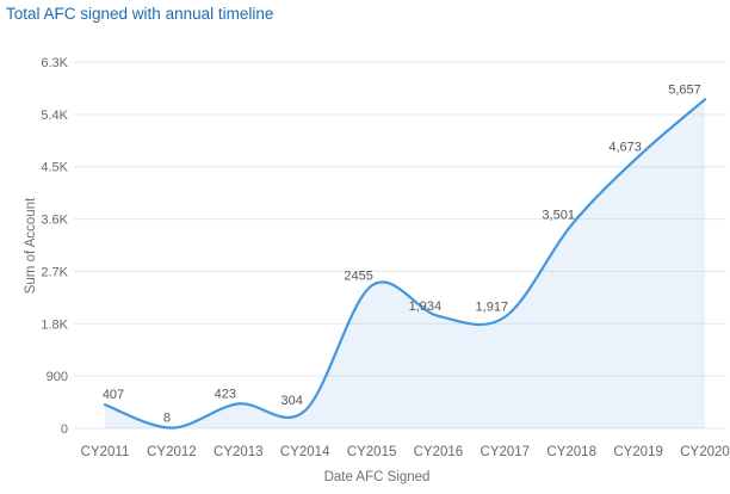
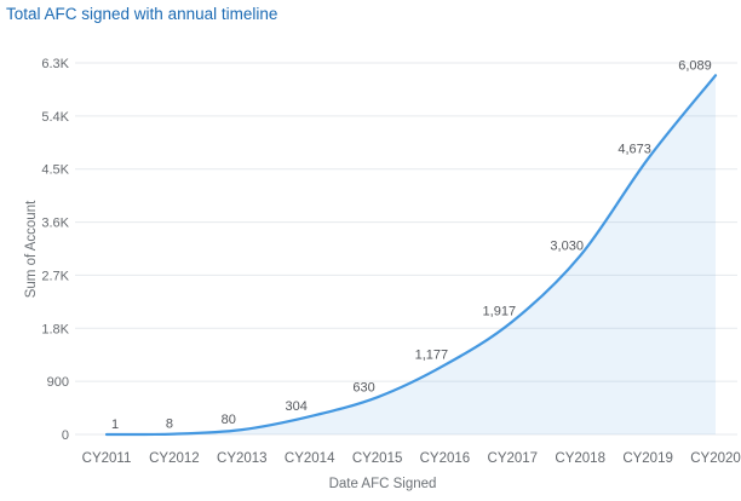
CY2011: 407 -> 1
CY2013: 423 -> 80
CY2015: 2455 -> 630
CY2016: 1,934 -> 1,177
CY2018: 3,501 -> 3,030
CY2020: 5,657 -> 6,089
